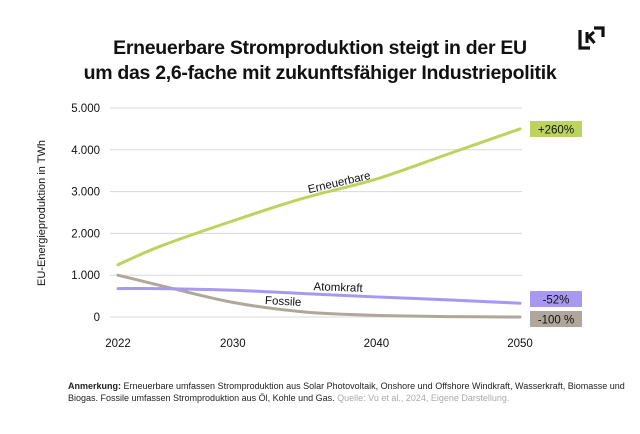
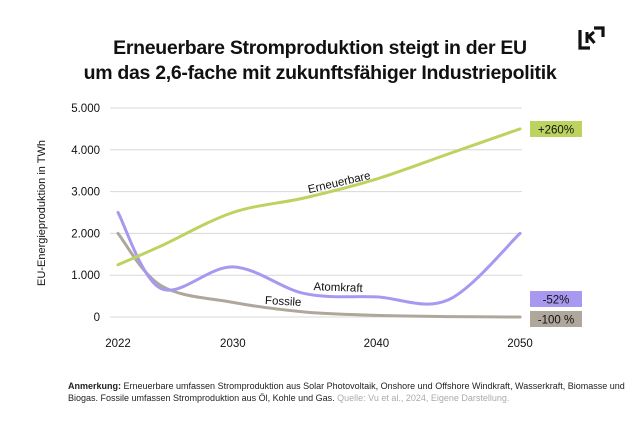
Atomkraft/2022: 700 -> 2500
Fossile/2022: 1000 -> 2000
Erneuerbare/2030: 2300 -> 2500
Atomkraft/2030: 600 -> 1200
Atomkraft/2050: 300 -> 2000
